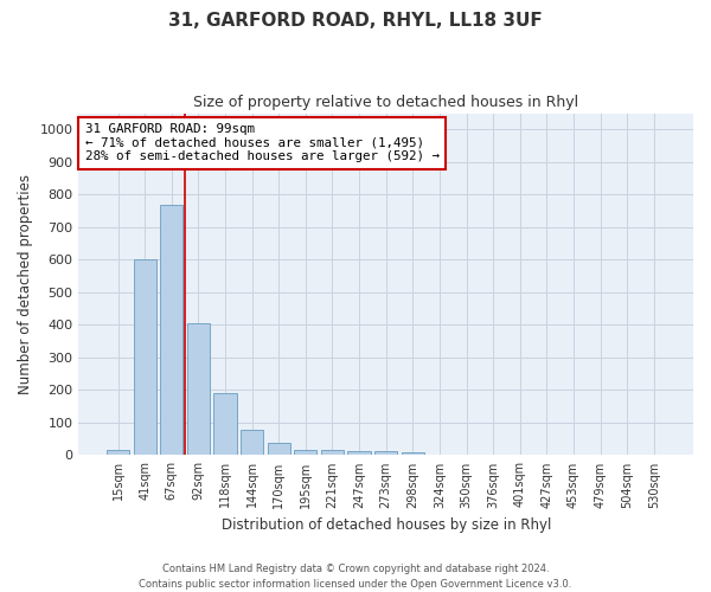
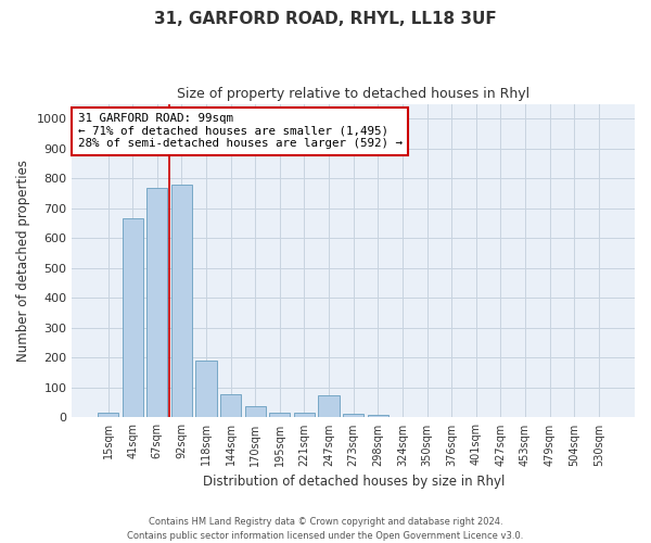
41sqm: 600 -> 665
92sqm: 405 -> 780
247sqm: 11 -> 75
